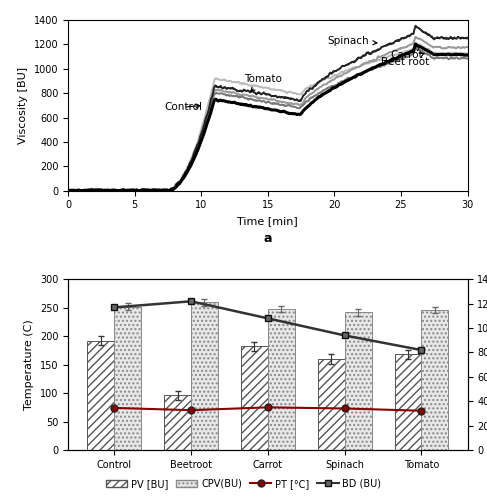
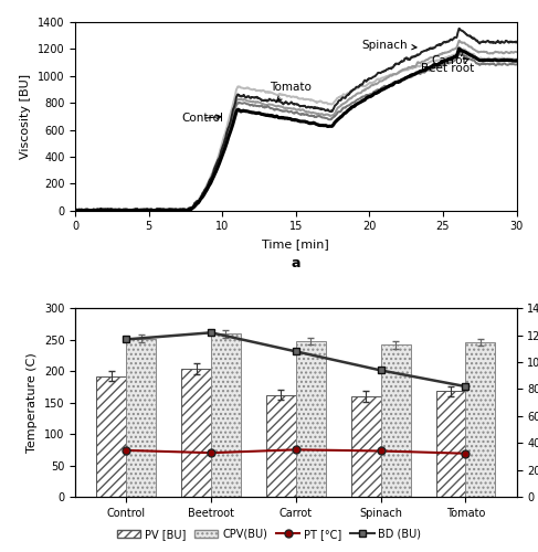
PV [BU]/Beetroot: 96 -> 204
PV [BU]/Carrot: 182 -> 162
